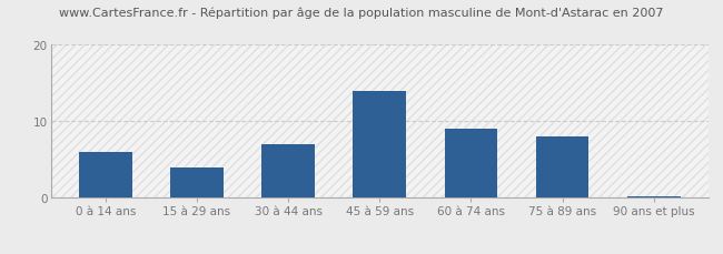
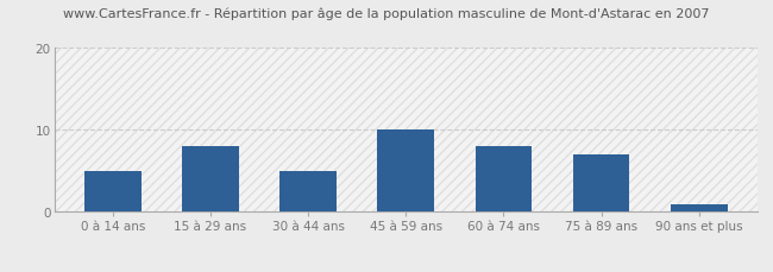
0 à 14 ans: 6.0 -> 5.0
15 à 29 ans: 4.0 -> 8.0
30 à 44 ans: 7.0 -> 5.0
45 à 59 ans: 14.0 -> 10.0
60 à 74 ans: 9.0 -> 8.0
75 à 89 ans: 8.0 -> 7.0
90 ans et plus: 0.2 -> 1.0
